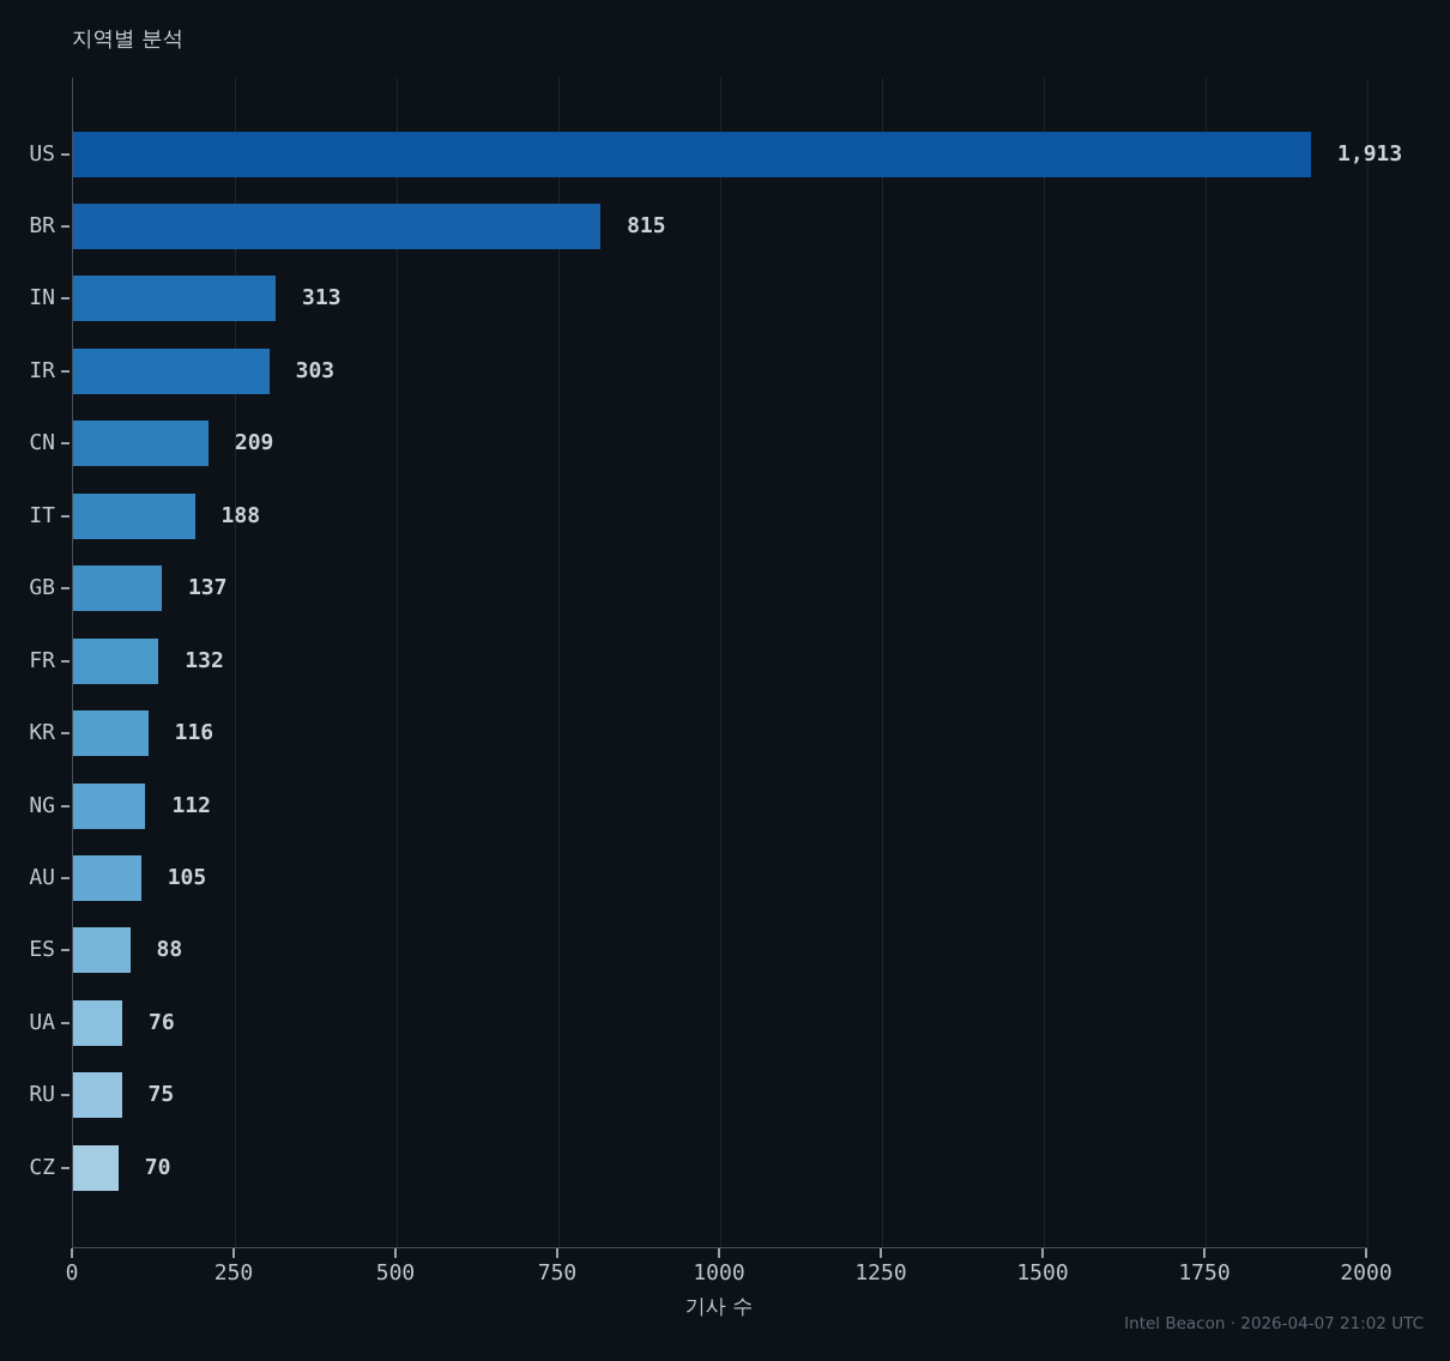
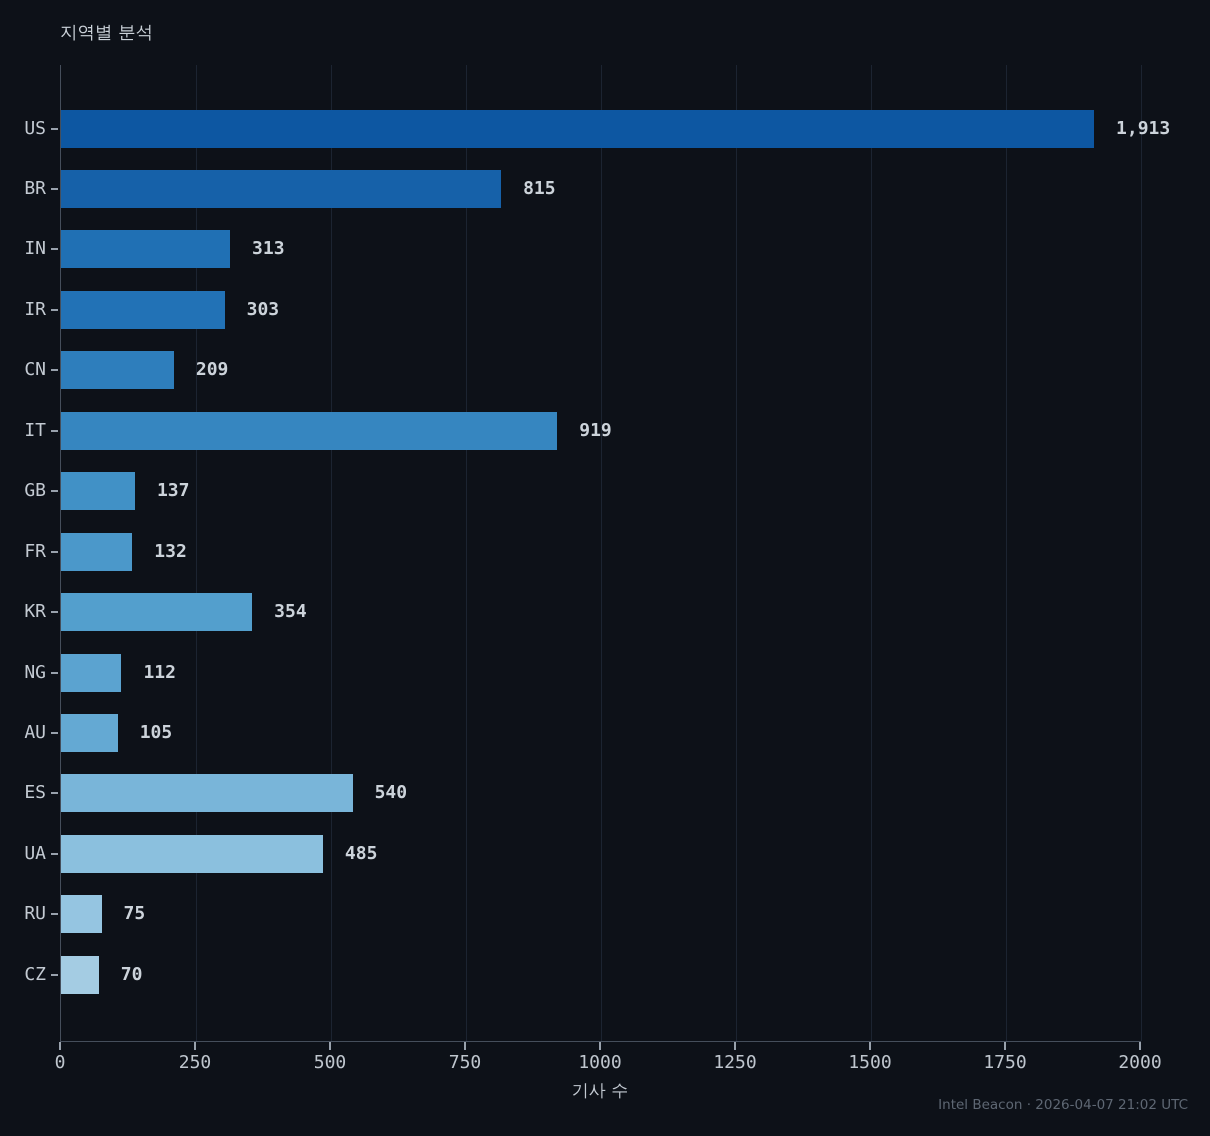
IT: 188 -> 919
KR: 116 -> 354
ES: 88 -> 540
UA: 76 -> 485
